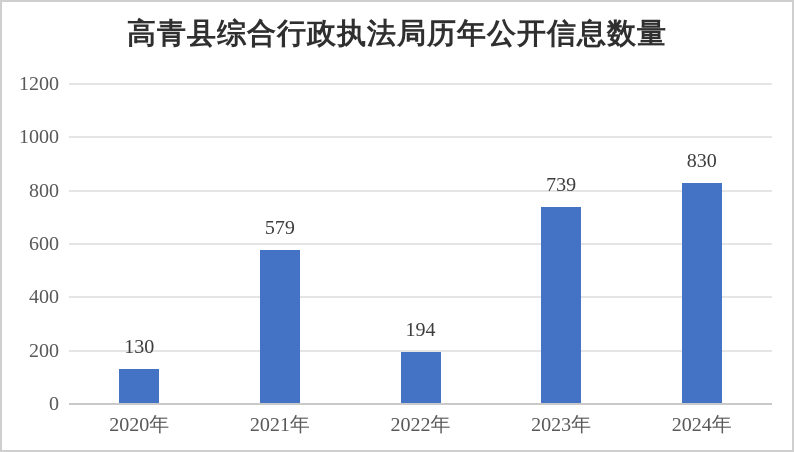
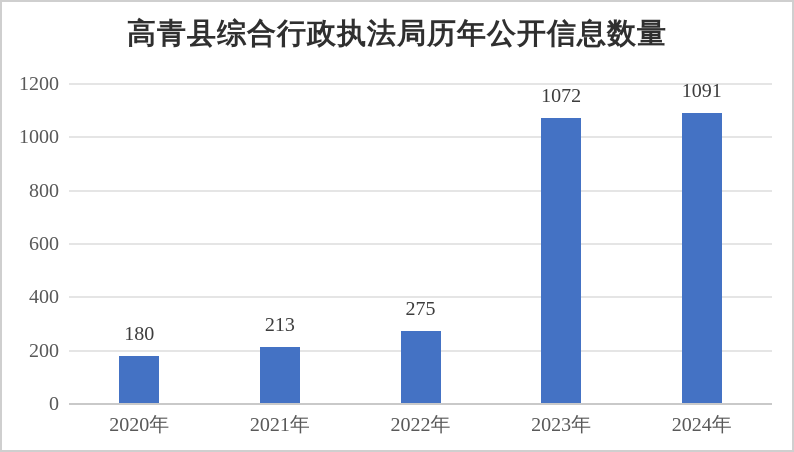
2020年: 130 -> 180
2021年: 579 -> 213
2022年: 194 -> 275
2023年: 739 -> 1072
2024年: 830 -> 1091
